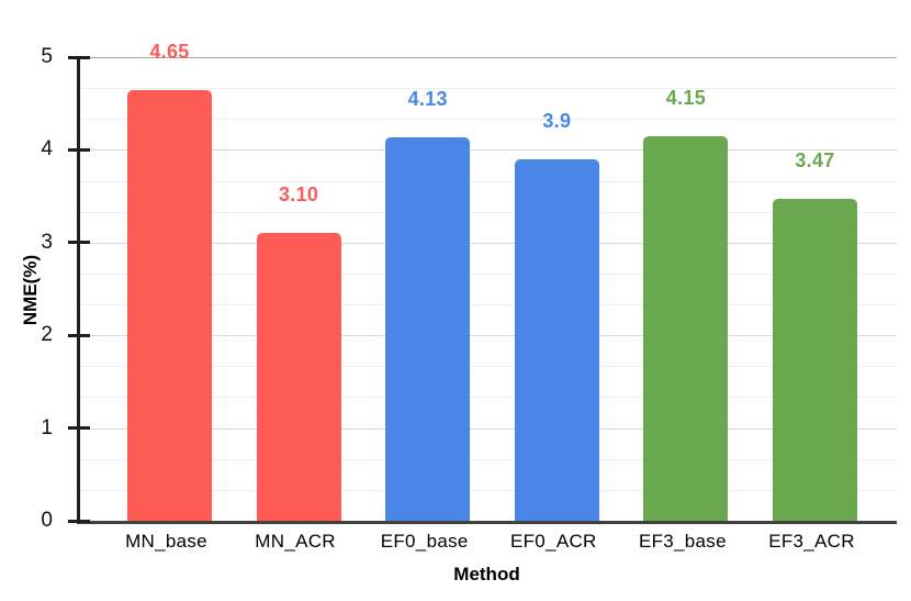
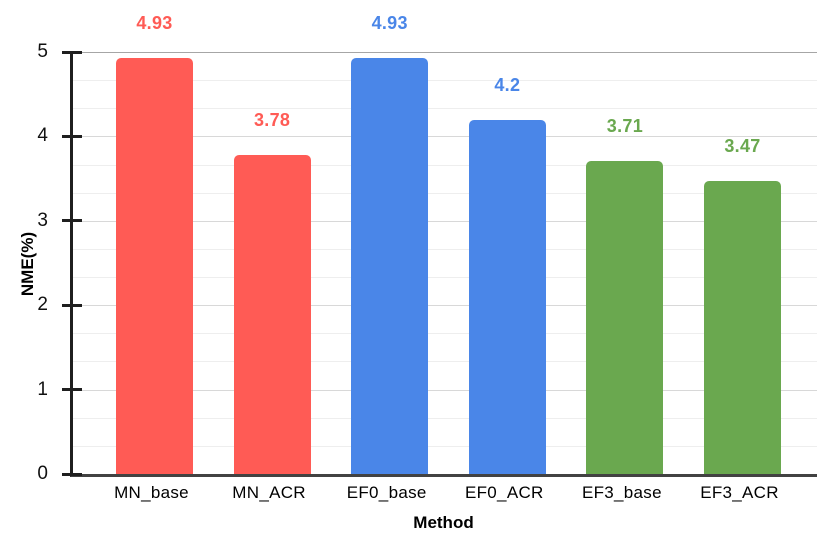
MN_base: 4.65 -> 4.93
MN_ACR: 3.10 -> 3.78
EF0_base: 4.13 -> 4.93
EF0_ACR: 3.9 -> 4.2
EF3_base: 4.15 -> 3.71
